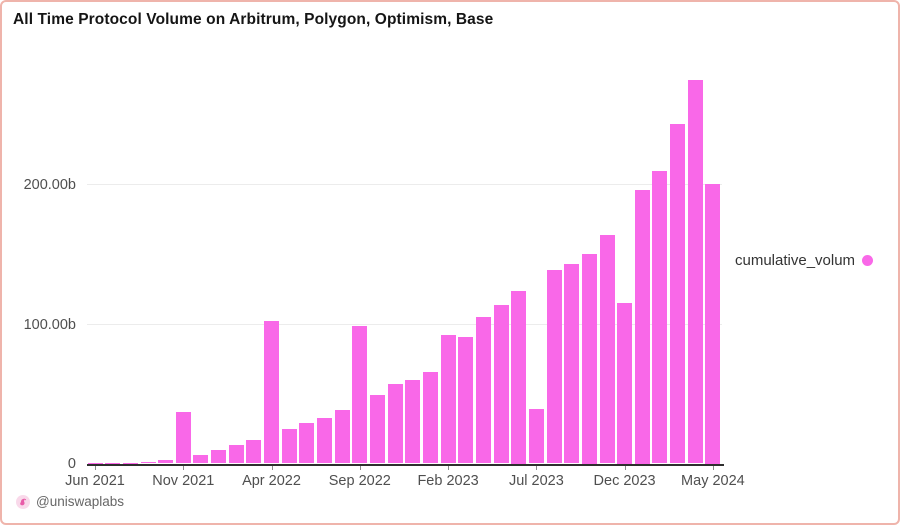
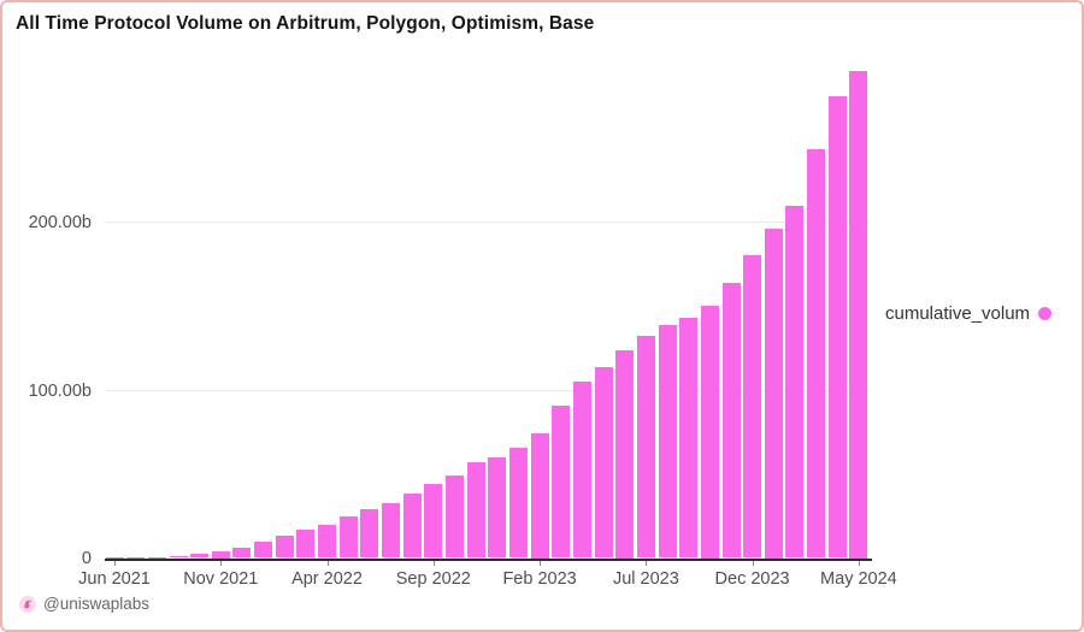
Nov 2021: 37b -> 4b
Apr 2022: 102b -> 20b
Sep 2022: 98b -> 44b
Feb 2023: 92b -> 74b
Jul 2023: 39b -> 132b
Dec 2023: 115b -> 180b
May 2024: 200b -> 289b
